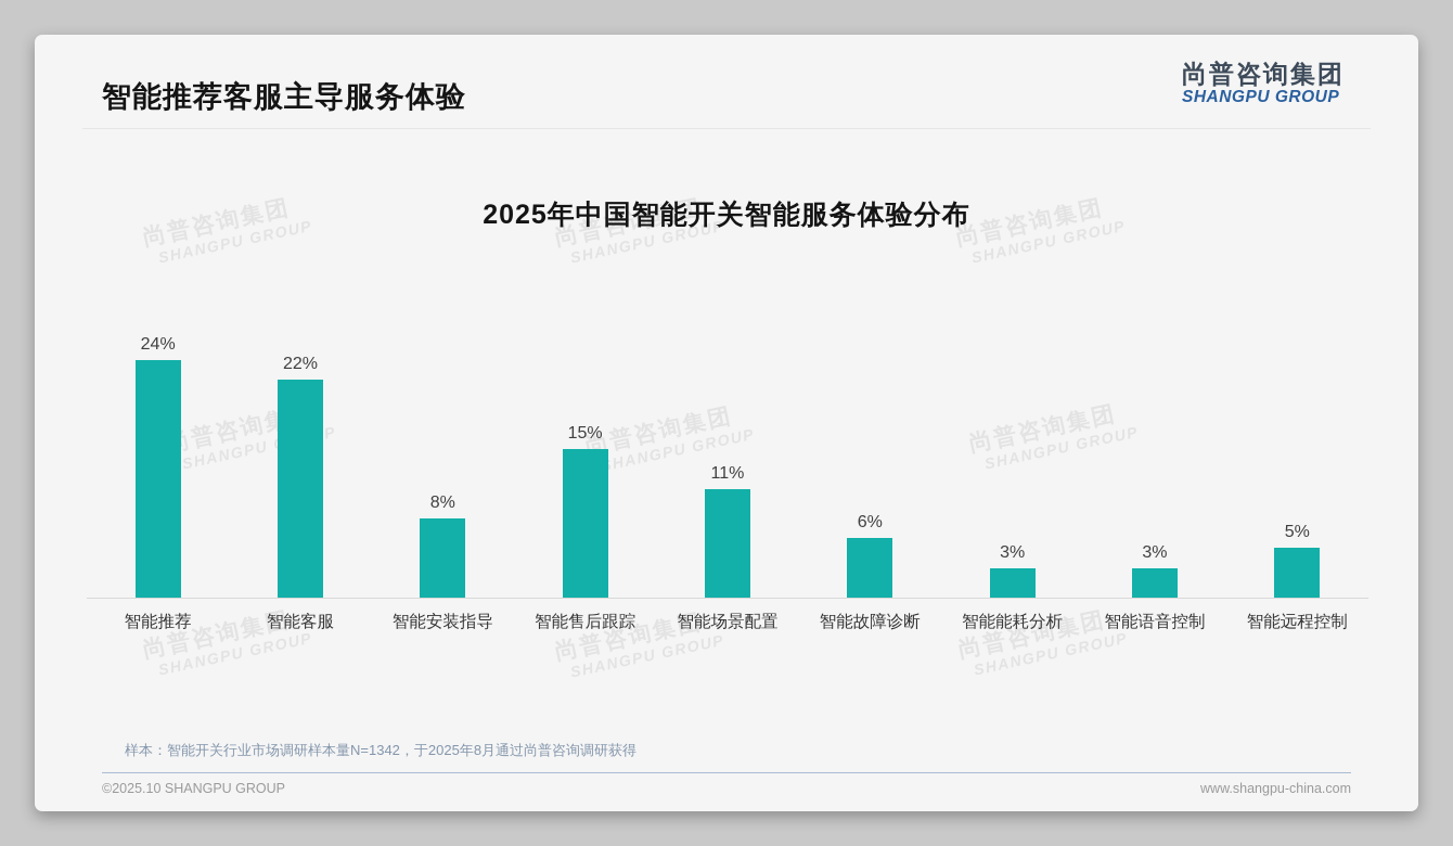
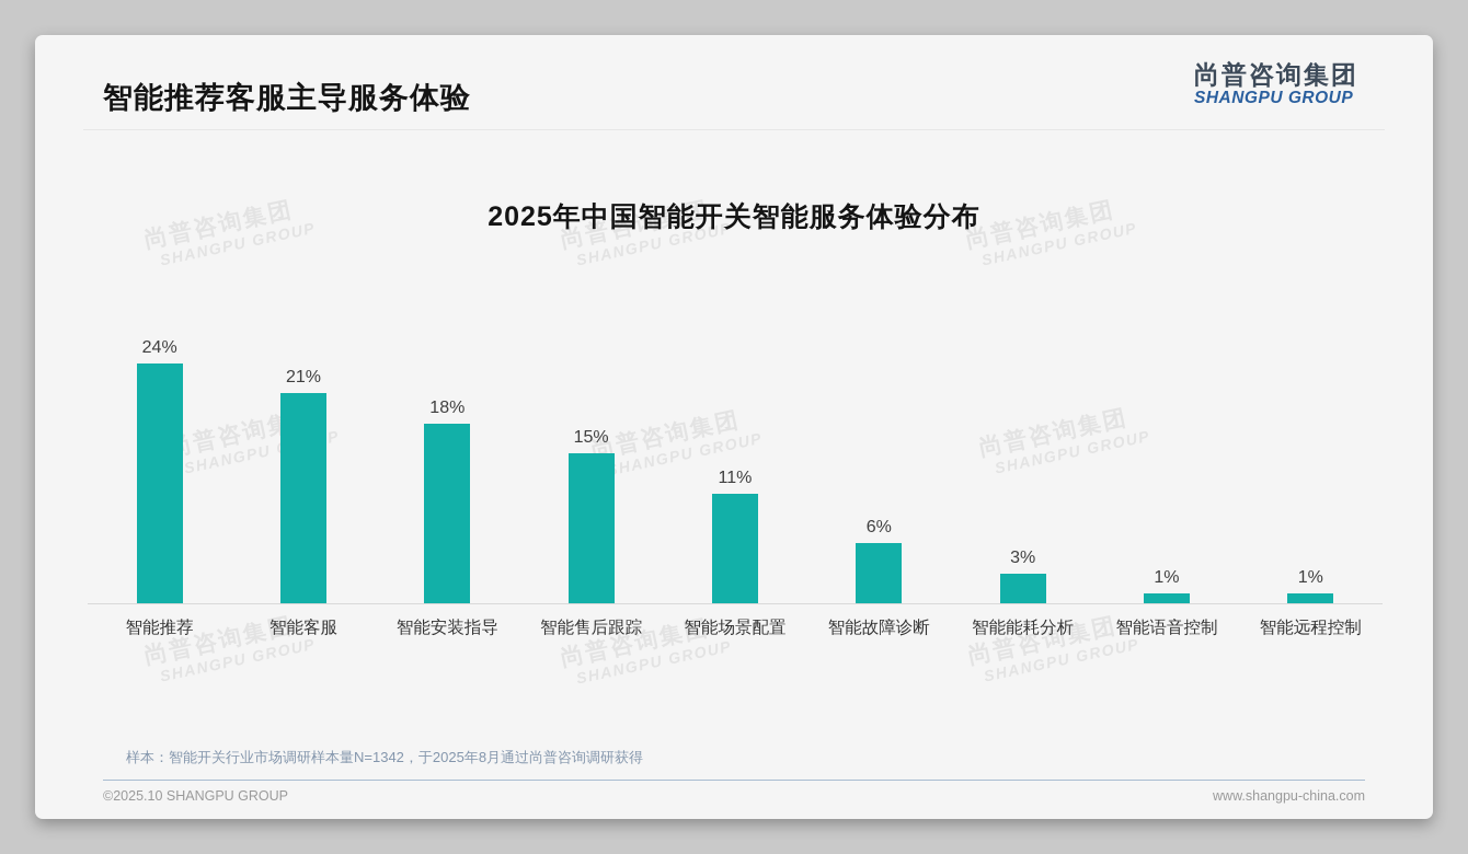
智能客服: 22% -> 21%
智能安装指导: 8% -> 18%
智能语音控制: 3% -> 1%
智能远程控制: 5% -> 1%
